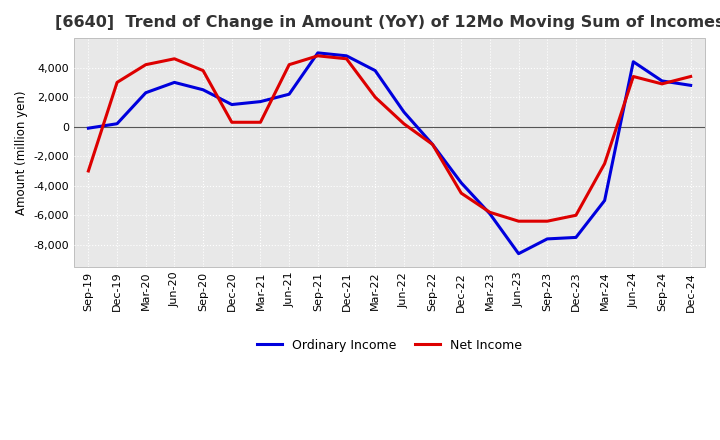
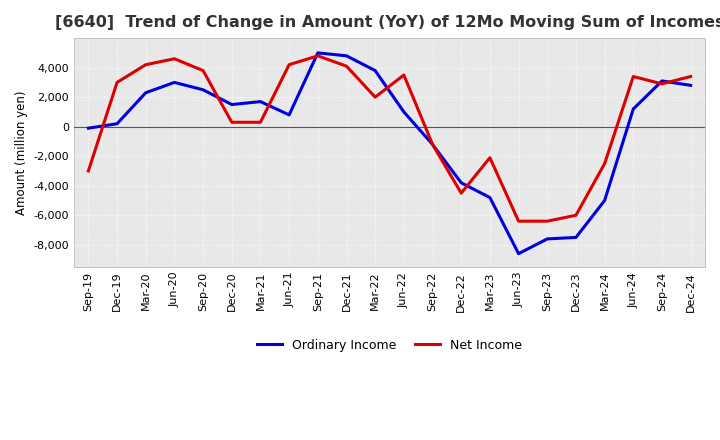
Ordinary Income/Jun-21: 2,200 -> 800
Net Income/Dec-21: 4,600 -> 4,100
Net Income/Jun-22: 200 -> 3,500
Ordinary Income/Mar-23: -5,900 -> -4,800
Net Income/Mar-23: -5,800 -> -2,100
Ordinary Income/Jun-24: 4,400 -> 1,200
